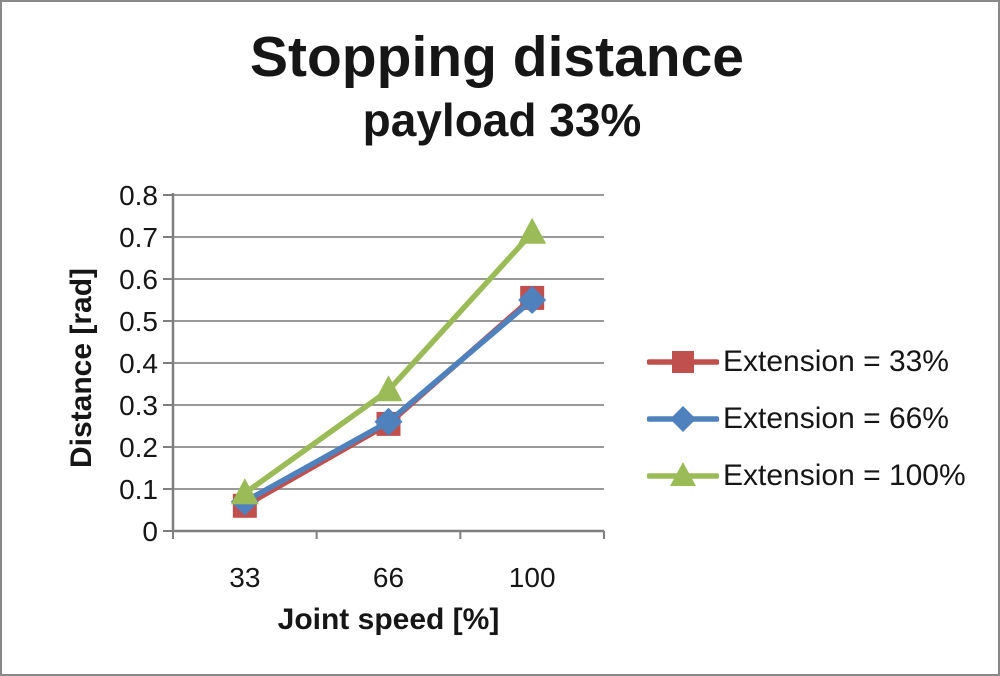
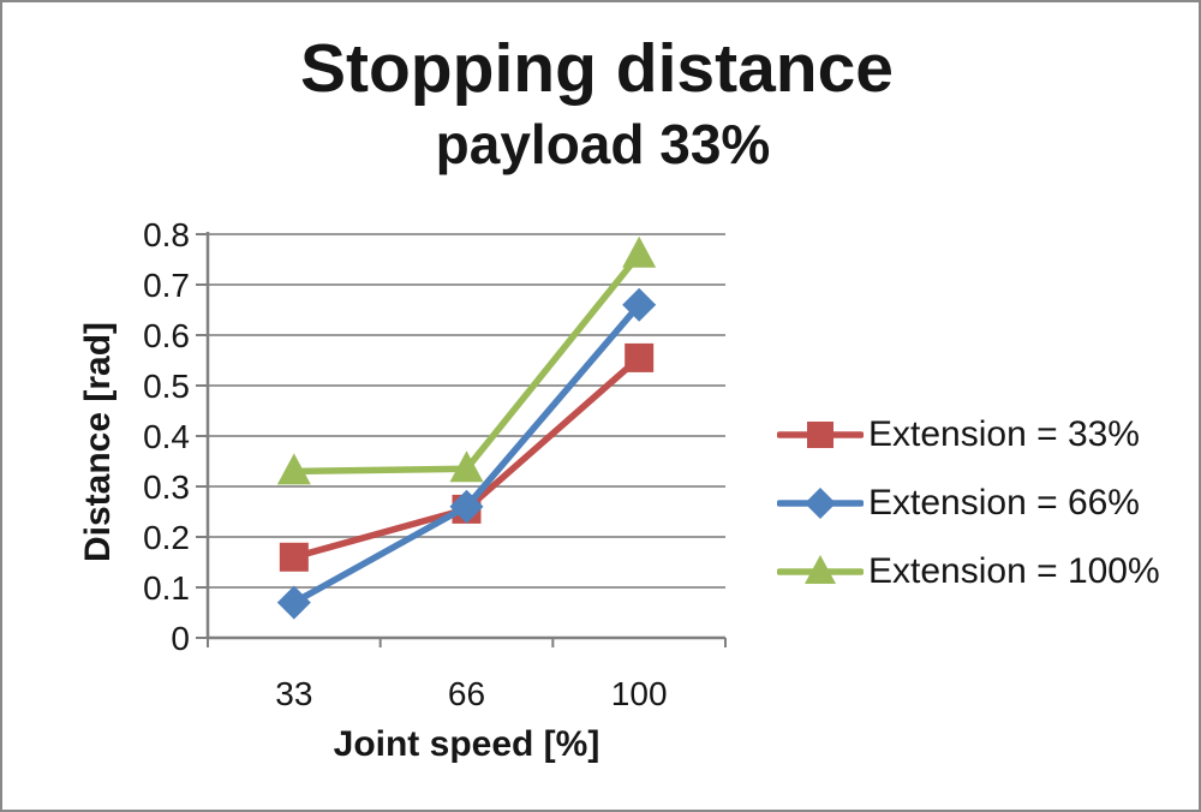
Extension = 33%/33: 0.06 -> 0.16
Extension = 100%/33: 0.09 -> 0.33
Extension = 66%/100: 0.55 -> 0.66
Extension = 100%/100: 0.71 -> 0.76
